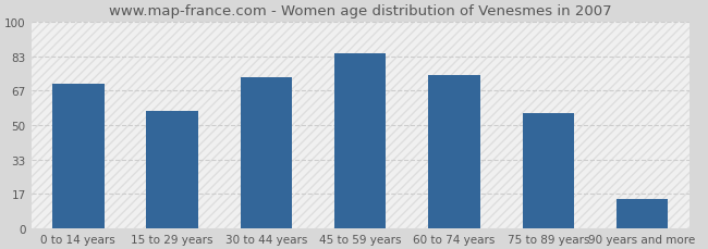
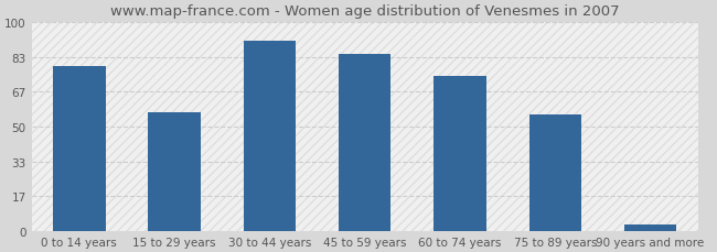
0 to 14 years: 70 -> 79
30 to 44 years: 73 -> 91
90 years and more: 14 -> 3
